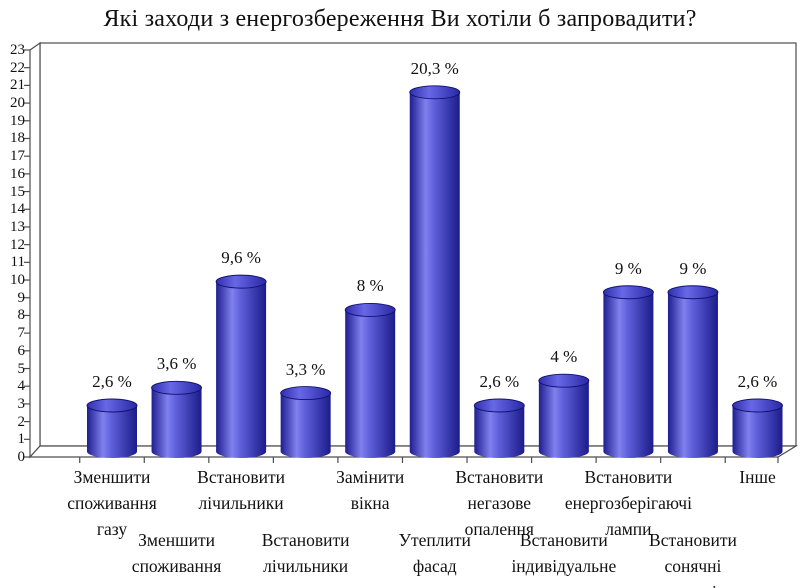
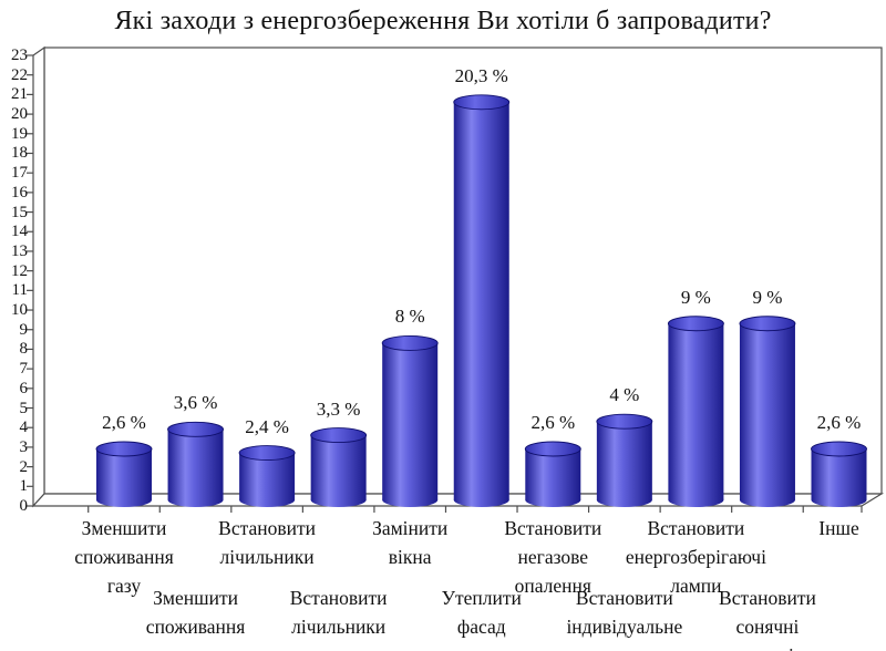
Встановити лічильники: 9,6 -> 2,4
